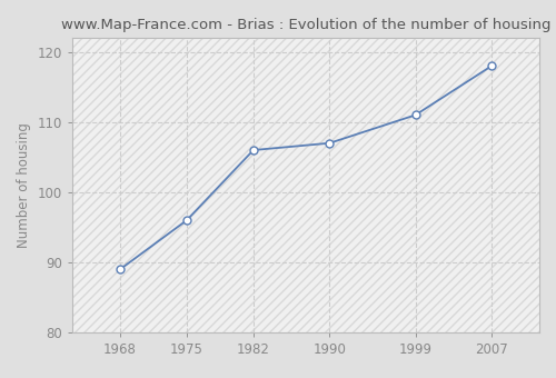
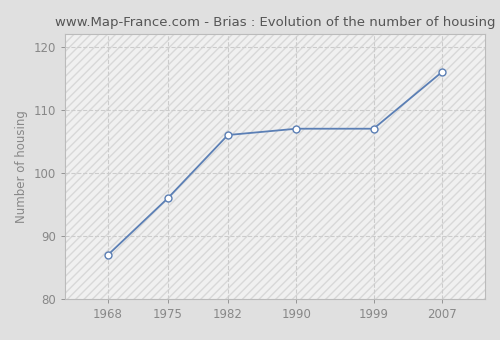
1968: 89 -> 87
1999: 111 -> 107
2007: 118 -> 116
